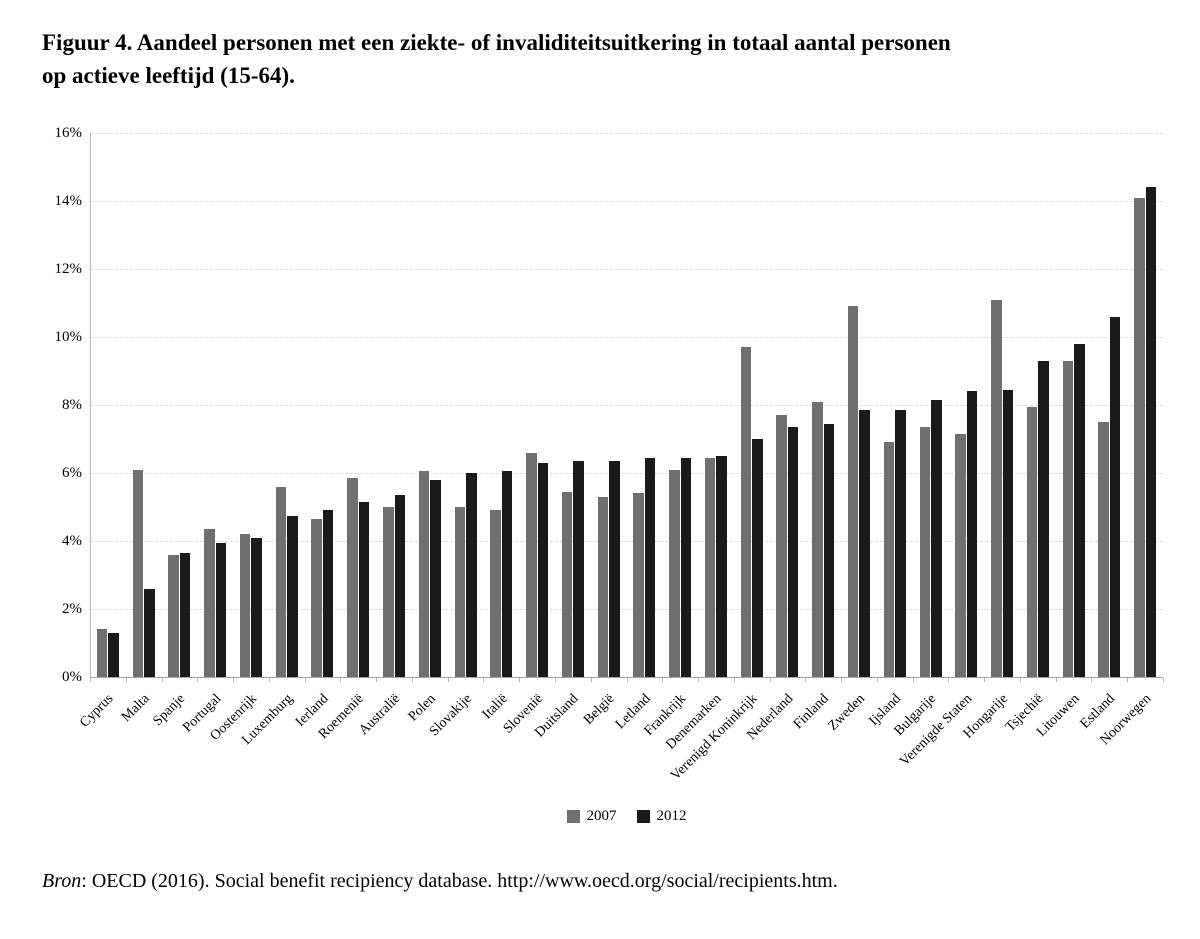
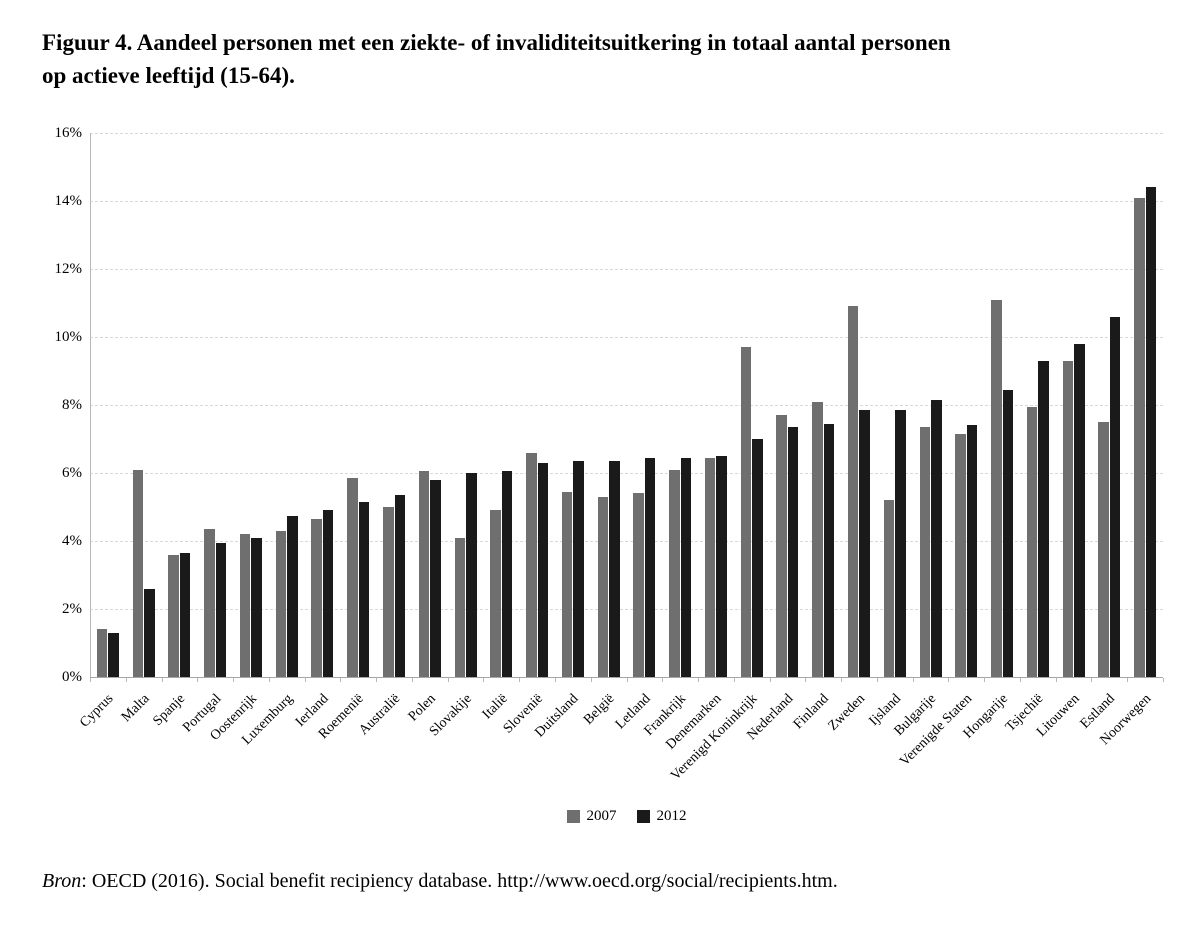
2007/Luxemburg: 5.6% -> 4.3%
2007/Slovakije: 5.0% -> 4.1%
2007/Ijsland: 6.9% -> 5.2%
2012/Verenigde Staten: 8.4% -> 7.4%
